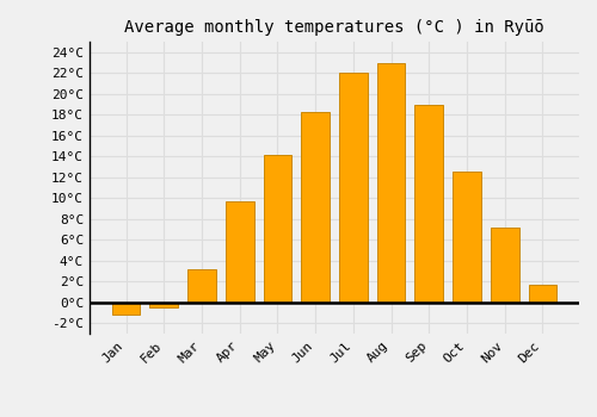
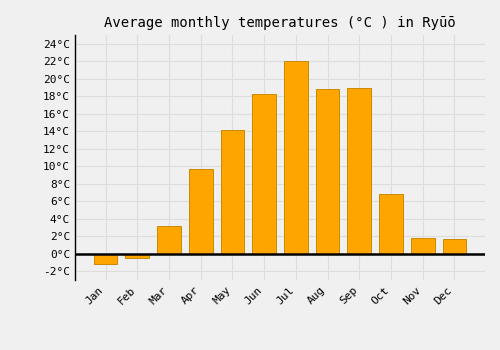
Aug: 23.0°C -> 18.8°C
Oct: 12.5°C -> 6.8°C
Nov: 7.2°C -> 1.8°C
